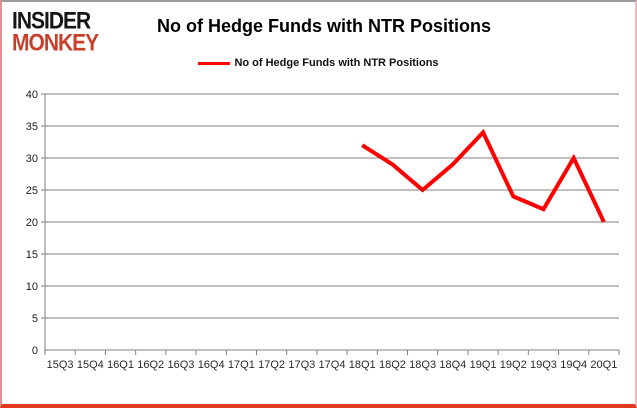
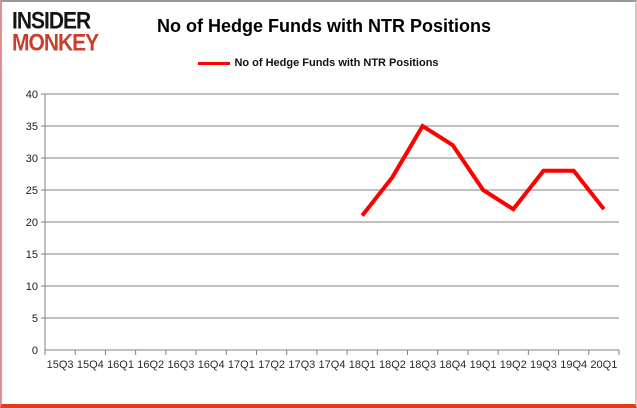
18Q1: 32 -> 21
18Q2: 29 -> 27
18Q3: 25 -> 35
18Q4: 29 -> 32
19Q1: 34 -> 25
19Q2: 24 -> 22
19Q3: 22 -> 28
19Q4: 30 -> 28
20Q1: 20 -> 22
